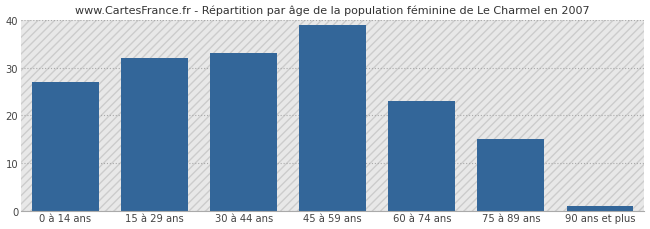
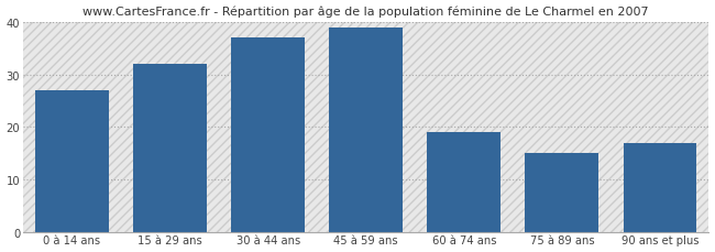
30 à 44 ans: 33 -> 37
60 à 74 ans: 23 -> 19
90 ans et plus: 1 -> 17
